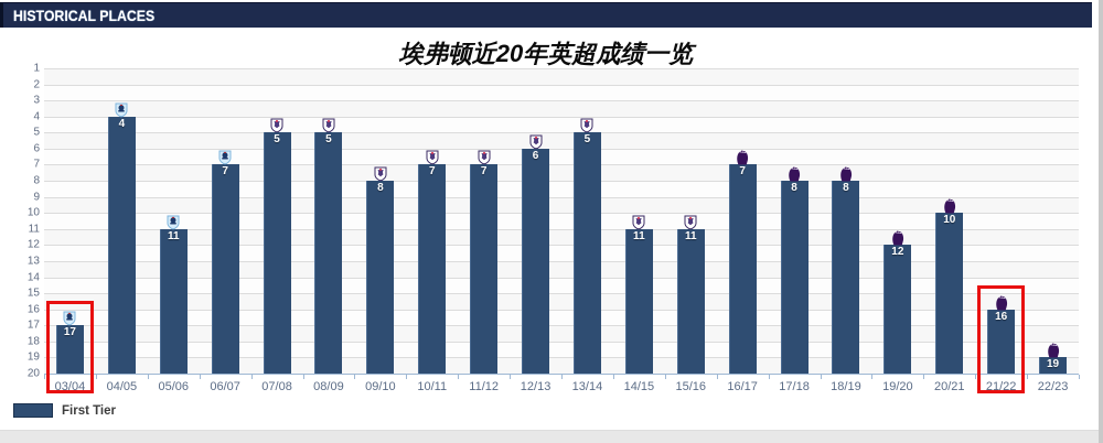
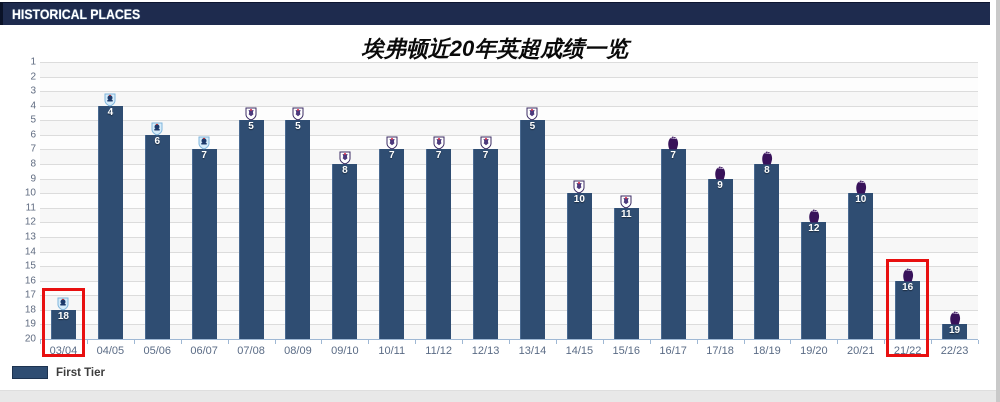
03/04: 17 -> 18
05/06: 11 -> 6
12/13: 6 -> 7
14/15: 11 -> 10
17/18: 8 -> 9
